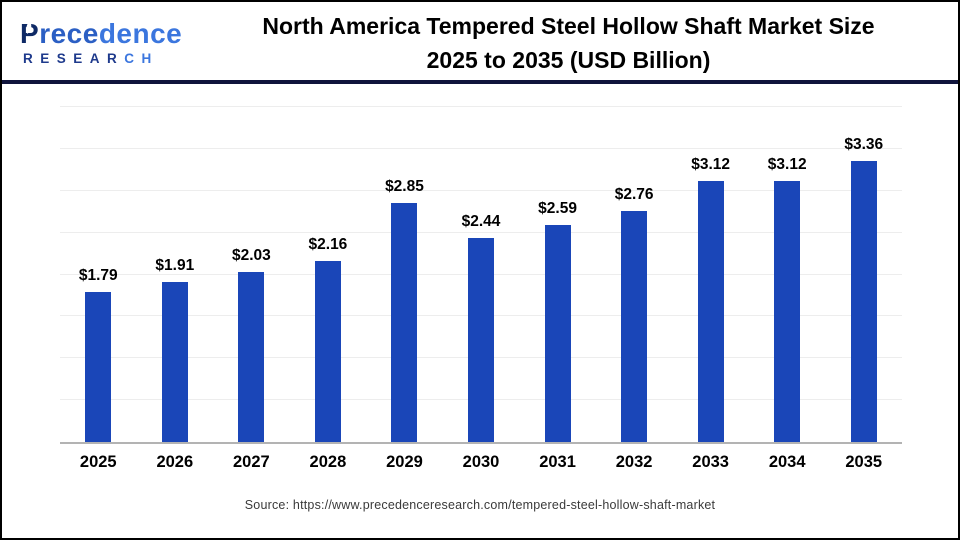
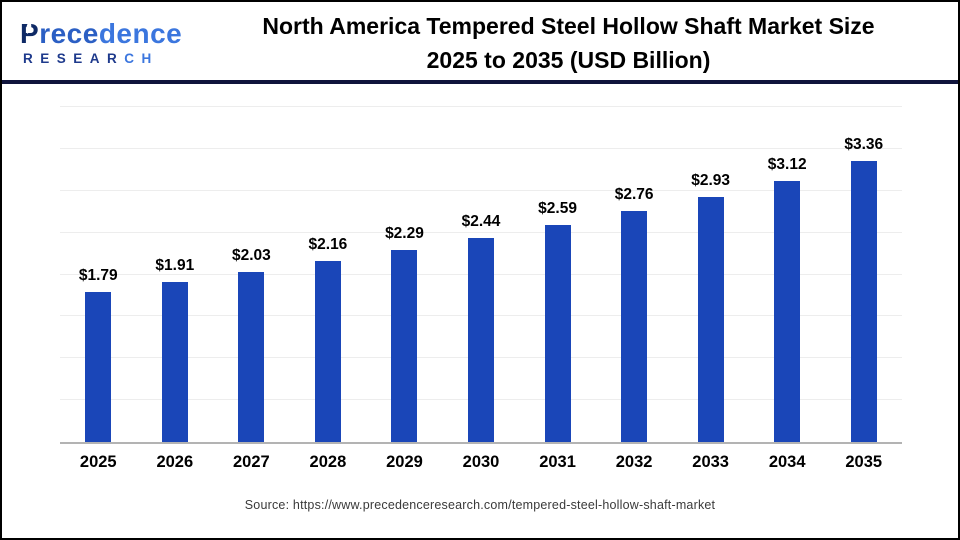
2029: $2.85 -> $2.29
2033: $3.12 -> $2.93
